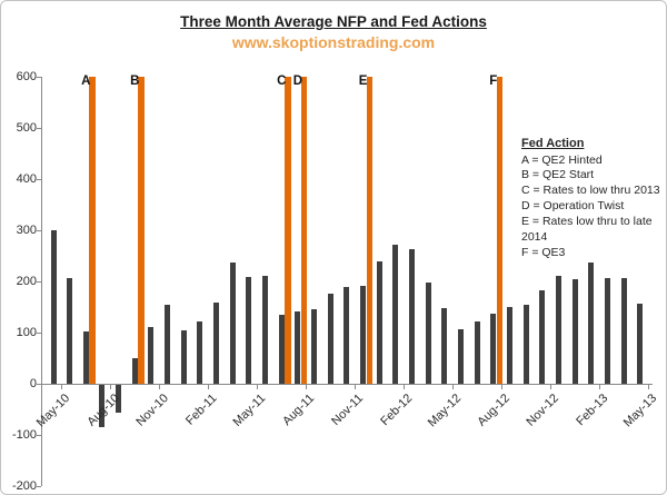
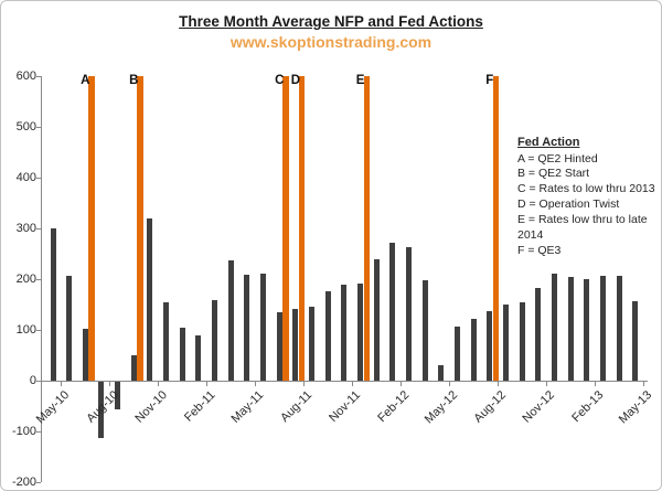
Aug-10: -80 -> -110
Nov-10: 110 -> 320
Feb-11: 120 -> 90
May-12: 150 -> 30
Feb-13: 240 -> 200
